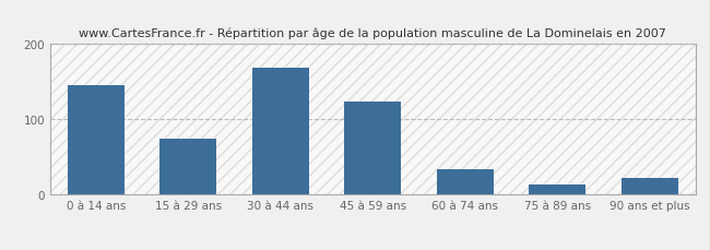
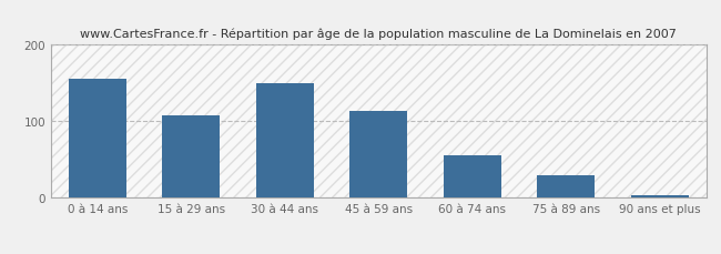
0 à 14 ans: 146 -> 155
15 à 29 ans: 74 -> 108
30 à 44 ans: 168 -> 150
45 à 59 ans: 124 -> 113
60 à 74 ans: 34 -> 55
75 à 89 ans: 14 -> 30
90 ans et plus: 22 -> 3
